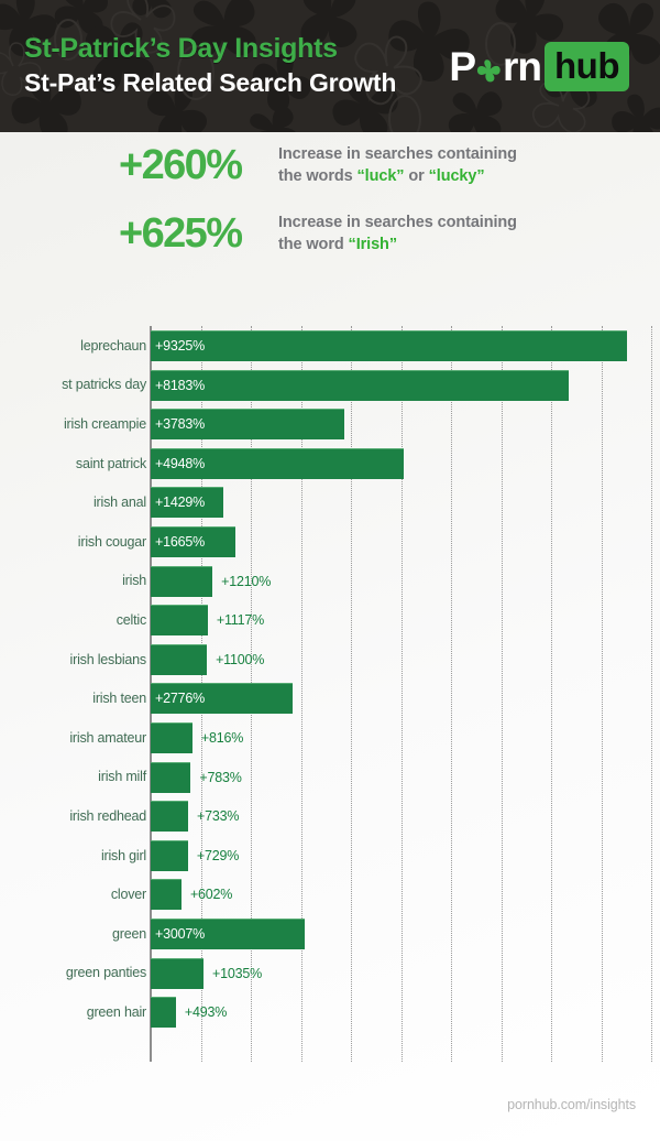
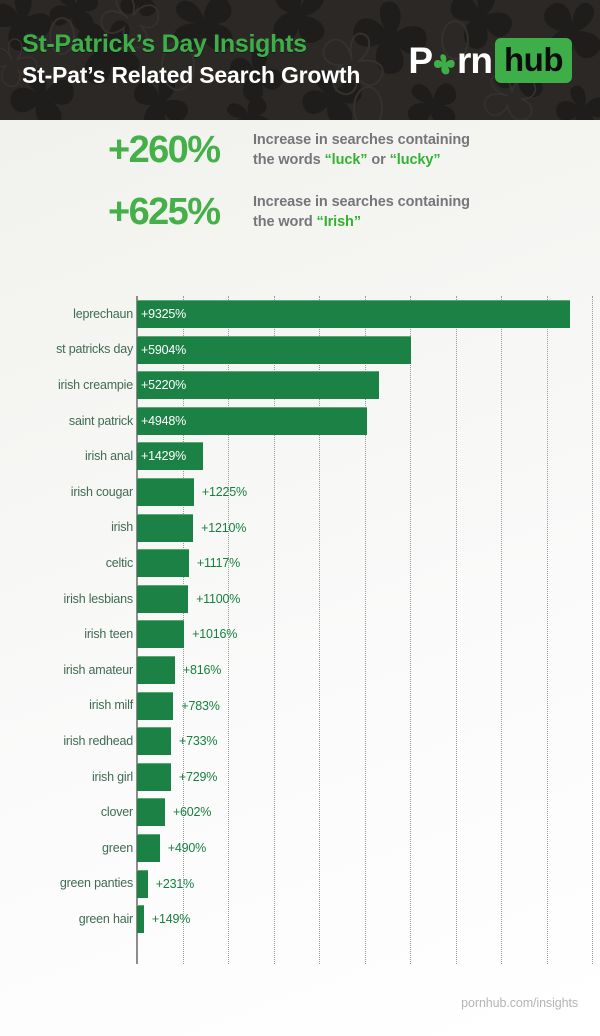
st patricks day: +8183% -> +5904%
irish creampie: +3783% -> +5220%
irish cougar: +1665% -> +1225%
irish teen: +2776% -> +1016%
green: +3007% -> +490%
green panties: +1035% -> +231%
green hair: +493% -> +149%
